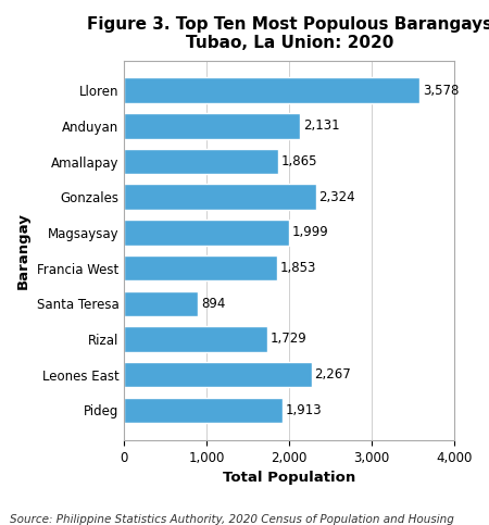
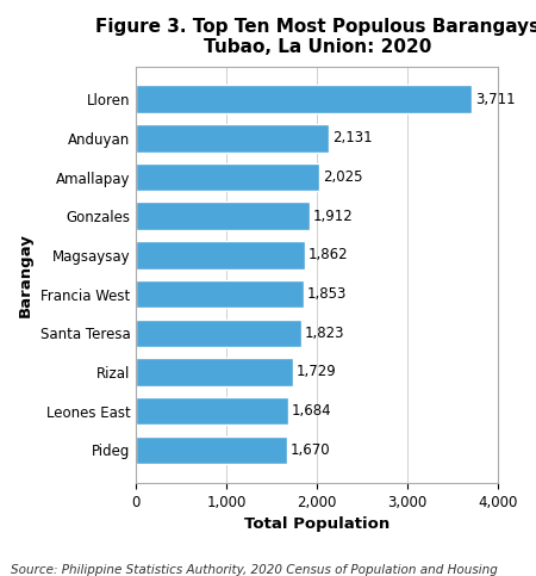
Lloren: 3,578 -> 3,711
Amallapay: 1,865 -> 2,025
Gonzales: 2,324 -> 1,912
Magsaysay: 1,999 -> 1,862
Santa Teresa: 894 -> 1,823
Leones East: 2,267 -> 1,684
Pideg: 1,913 -> 1,670
